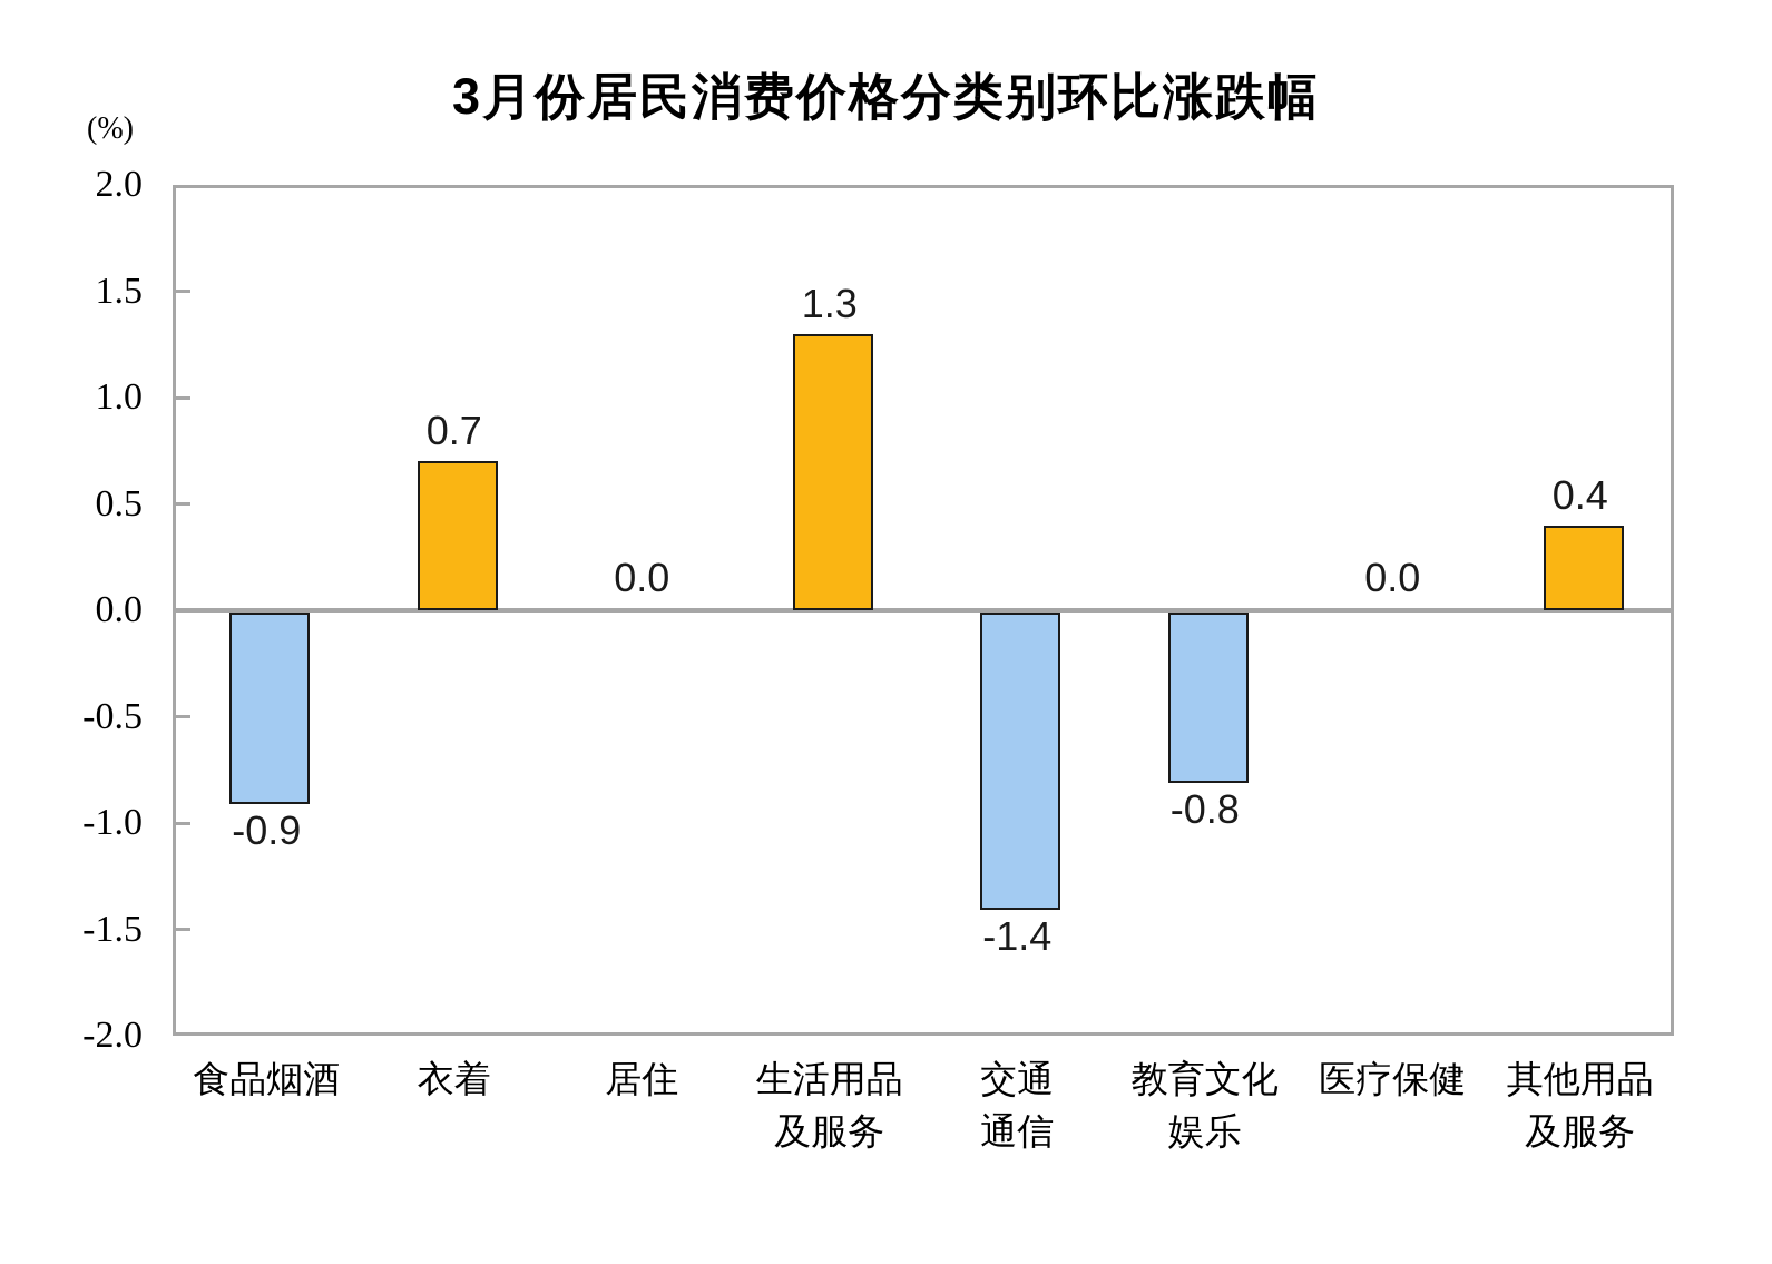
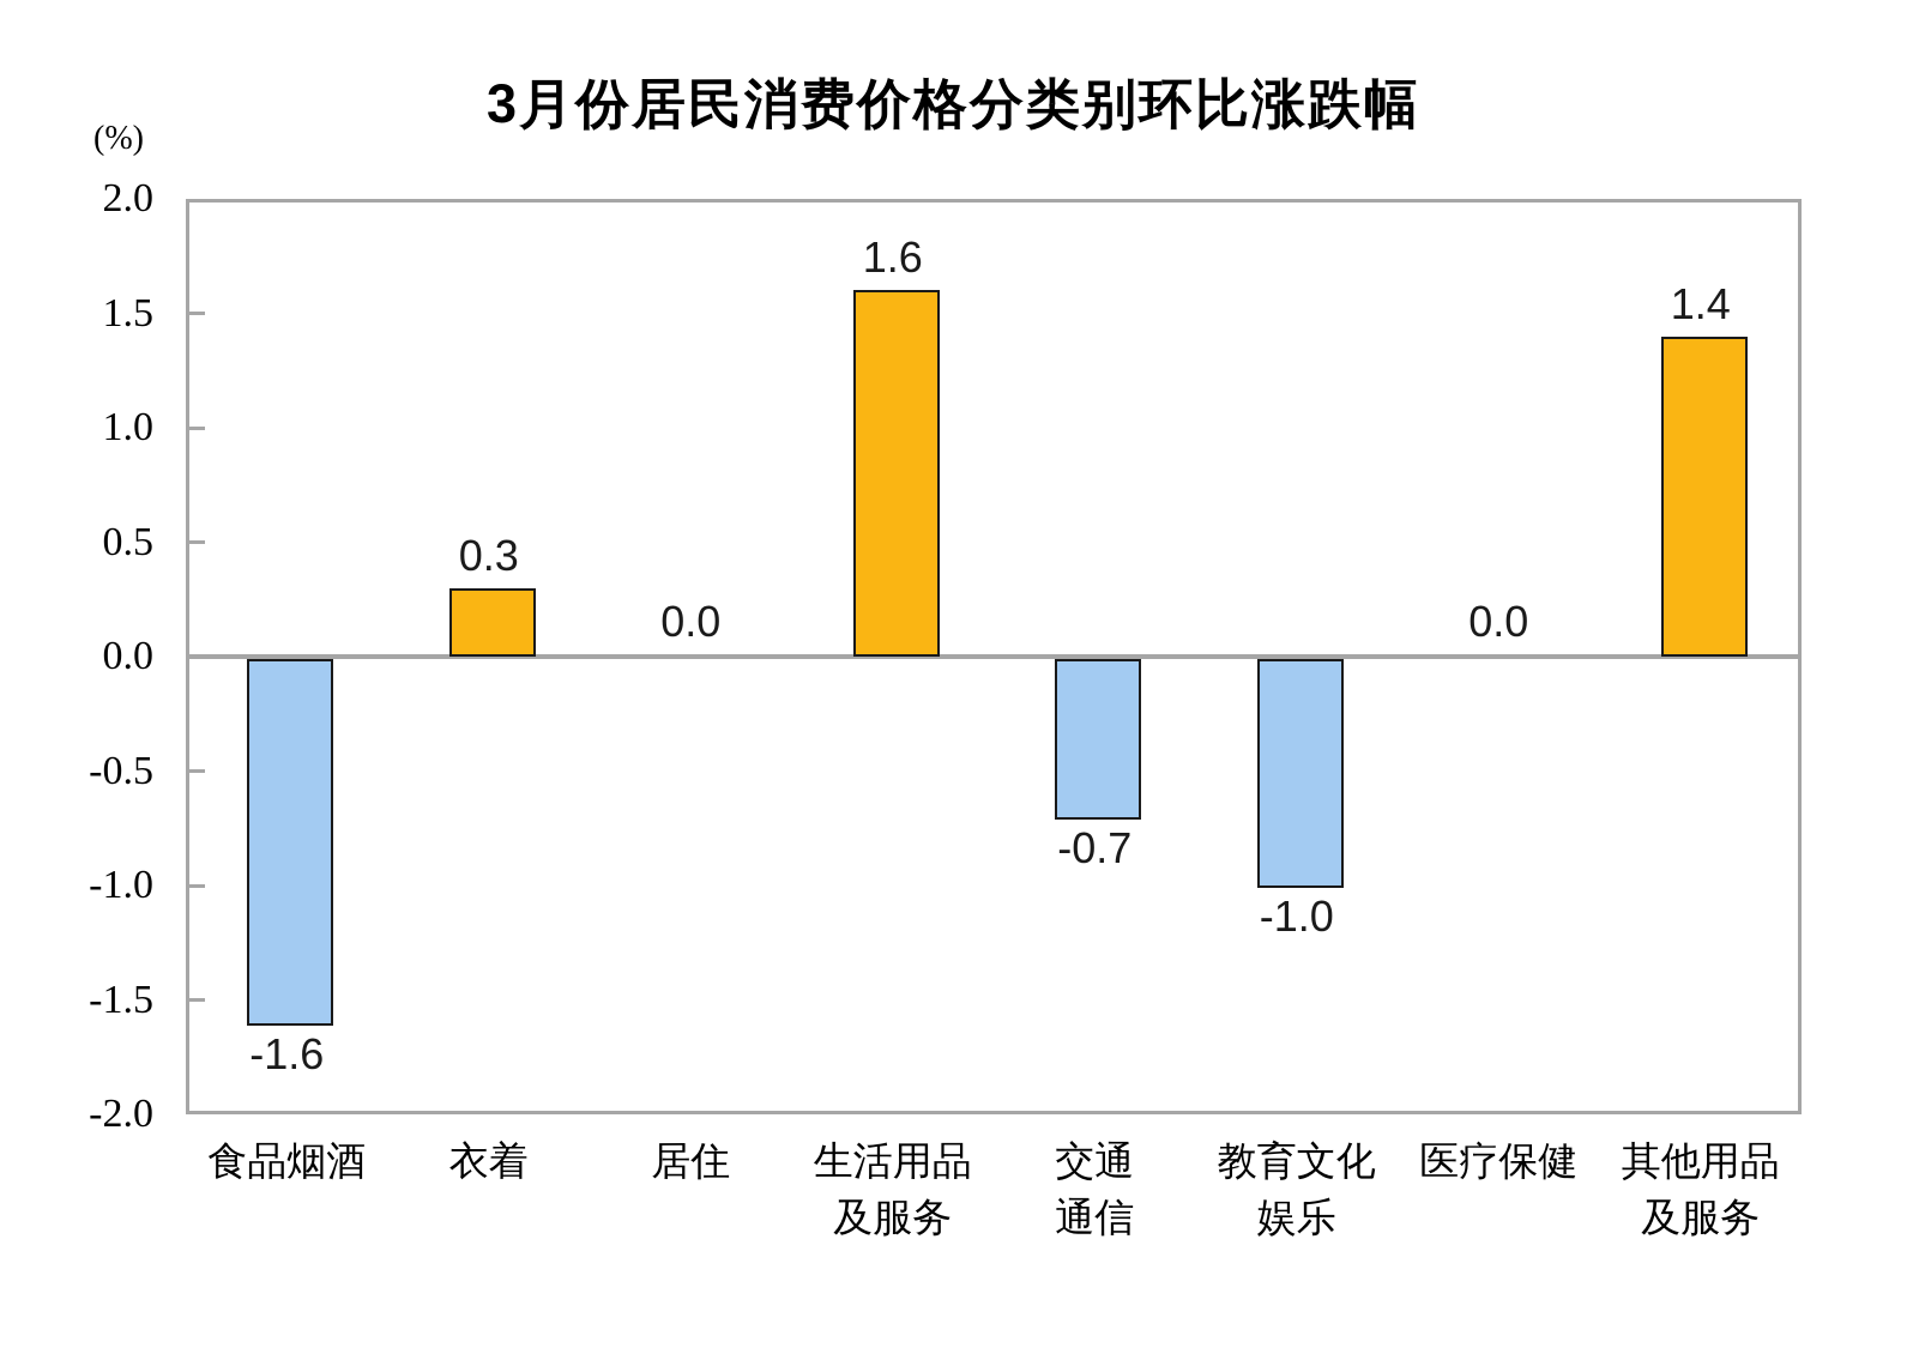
食品烟酒: -0.9 -> -1.6
衣着: 0.7 -> 0.3
生活用品 及服务: 1.3 -> 1.6
交通 通信: -1.4 -> -0.7
教育文化 娱乐: -0.8 -> -1.0
其他用品 及服务: 0.4 -> 1.4
